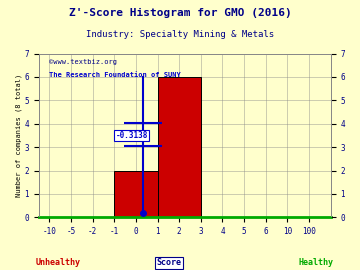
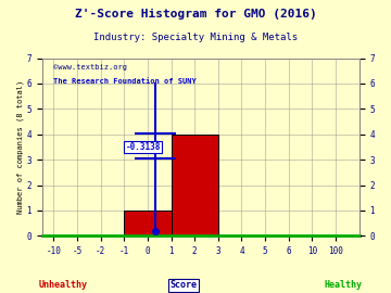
0: 2 -> 1
2: 6 -> 4
